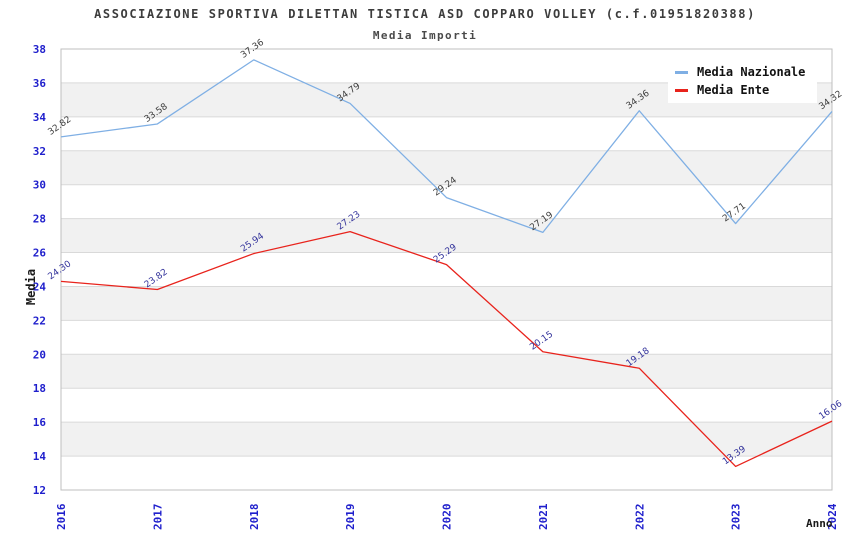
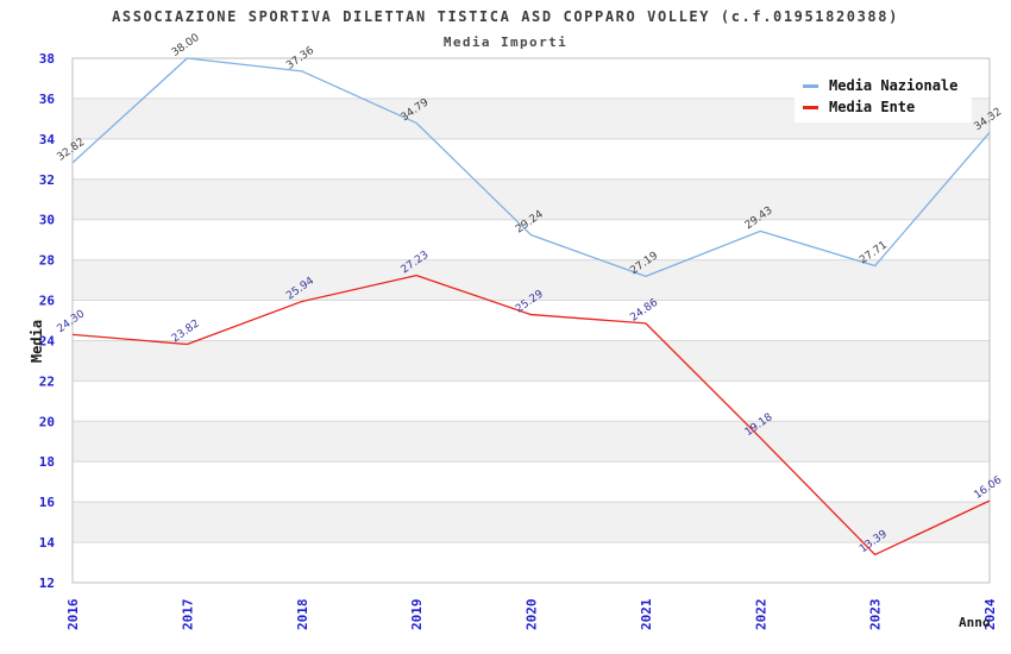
Media Nazionale/2017: 33.58 -> 38.00
Media Ente/2021: 20.15 -> 24.86
Media Nazionale/2022: 34.36 -> 29.43
